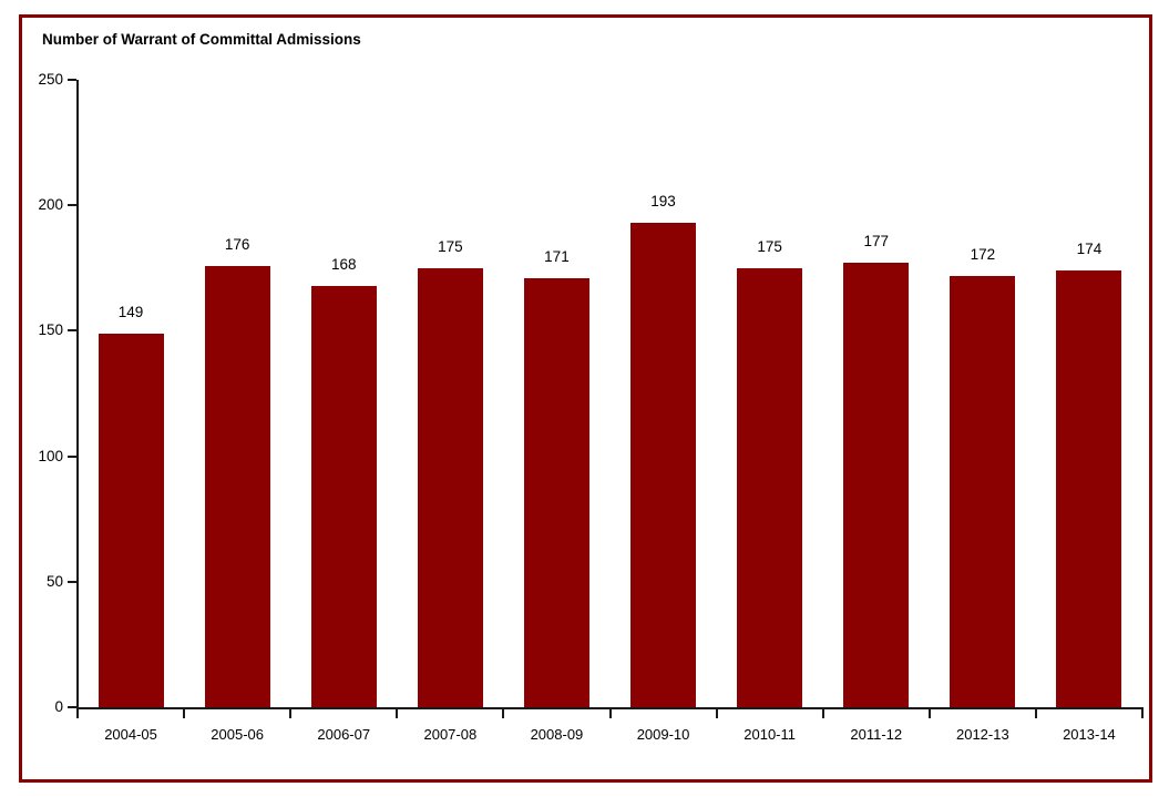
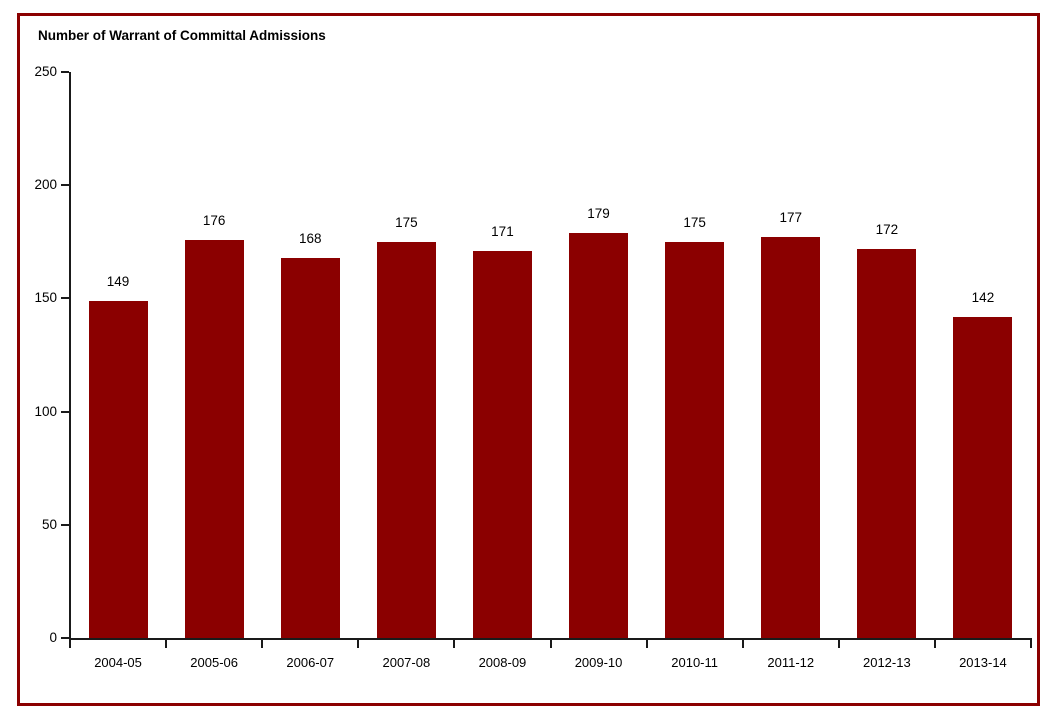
2009-10: 193 -> 179
2013-14: 174 -> 142
